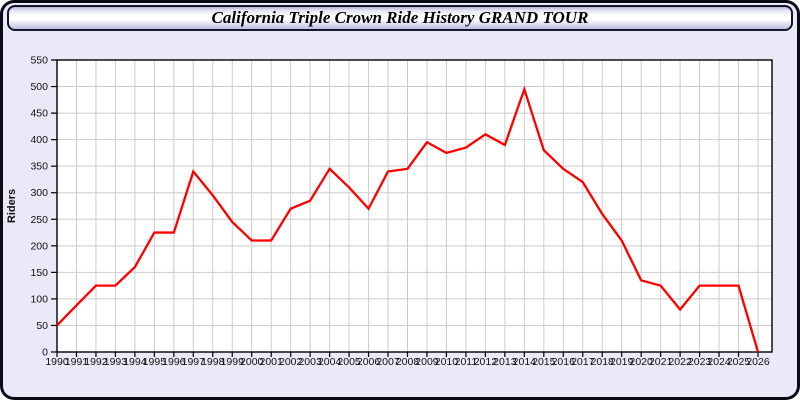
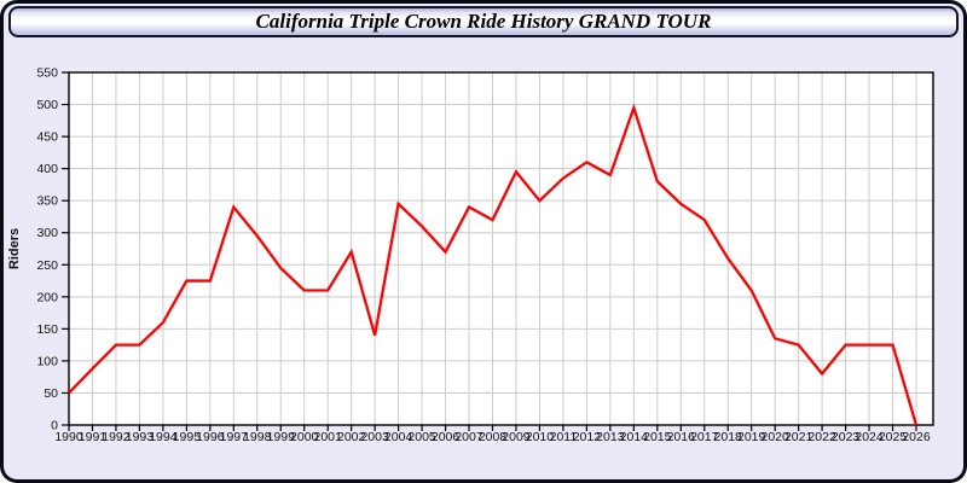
2003: 280 -> 140
2008: 340 -> 320
2010: 380 -> 350
